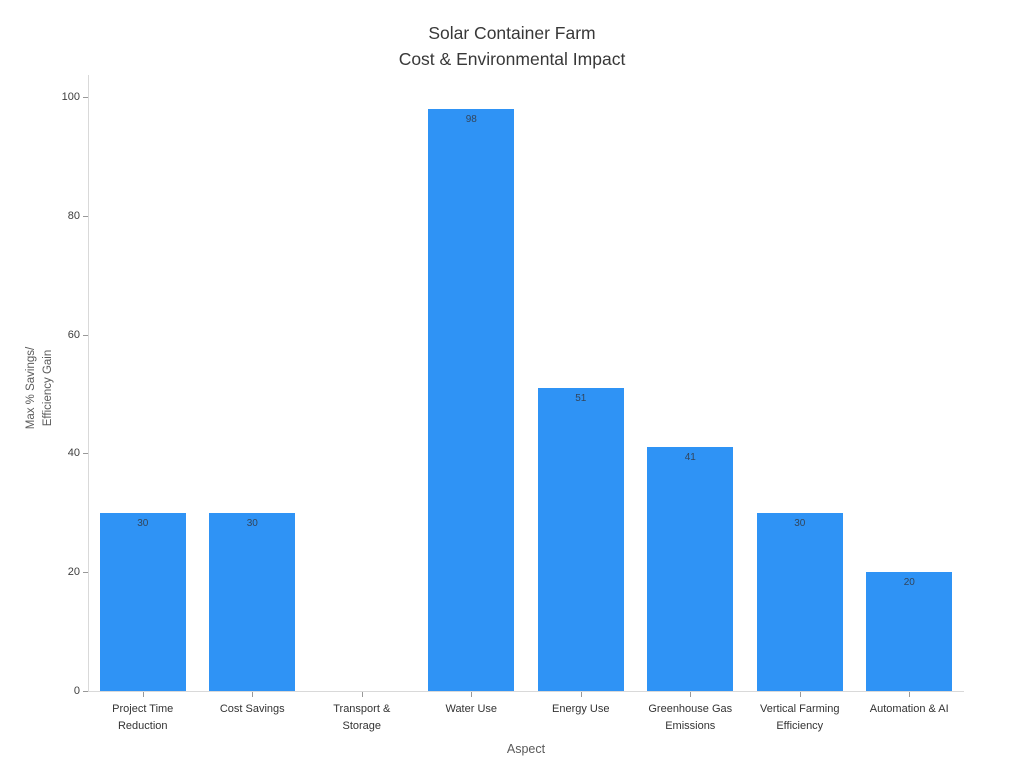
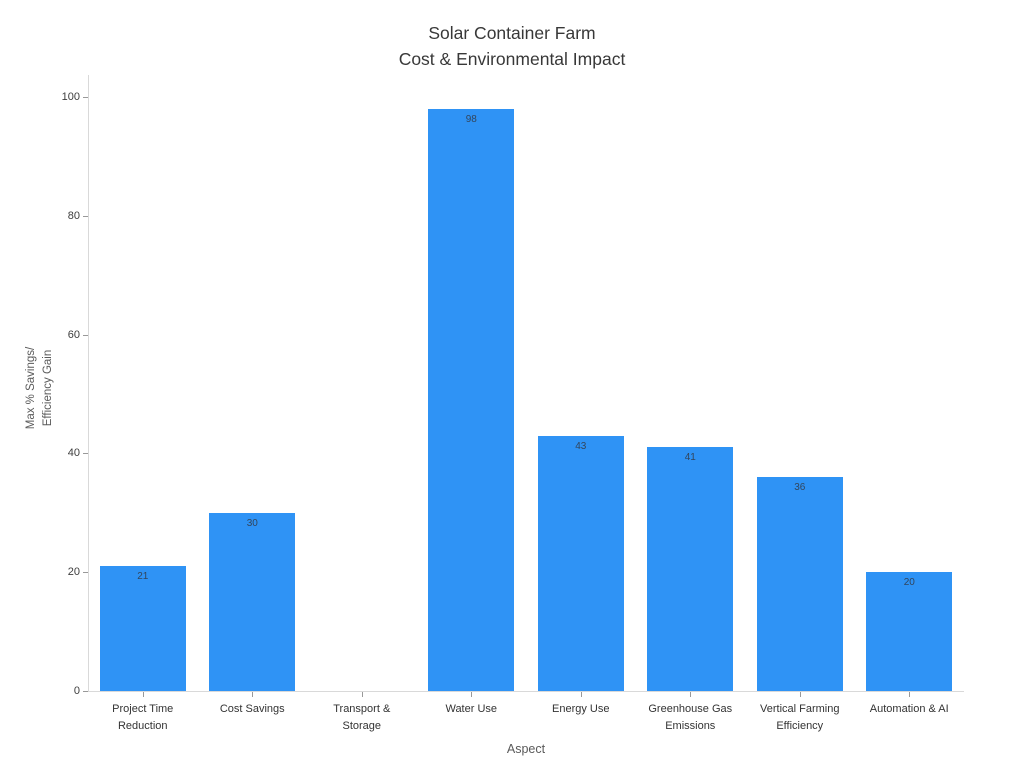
Project Time Reduction: 30 -> 21
Energy Use: 51 -> 43
Vertical Farming Efficiency: 30 -> 36
